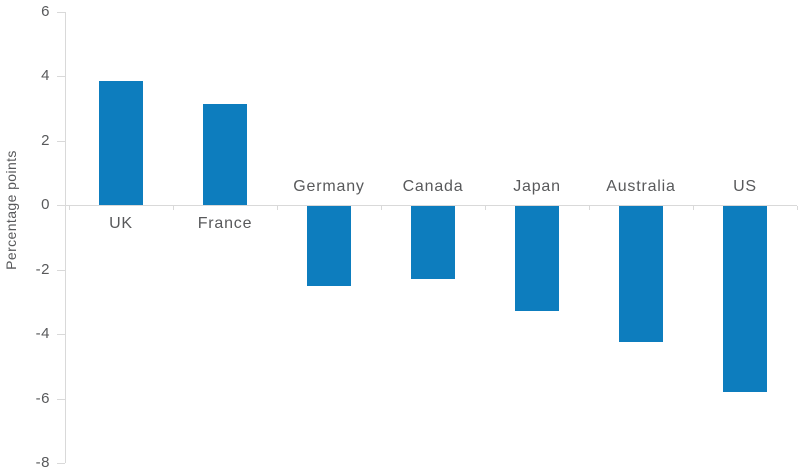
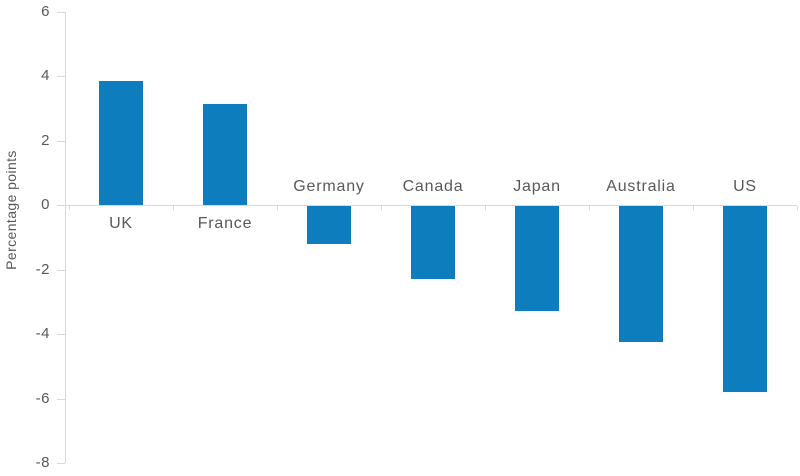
Germany: -2.5 -> -1.2
